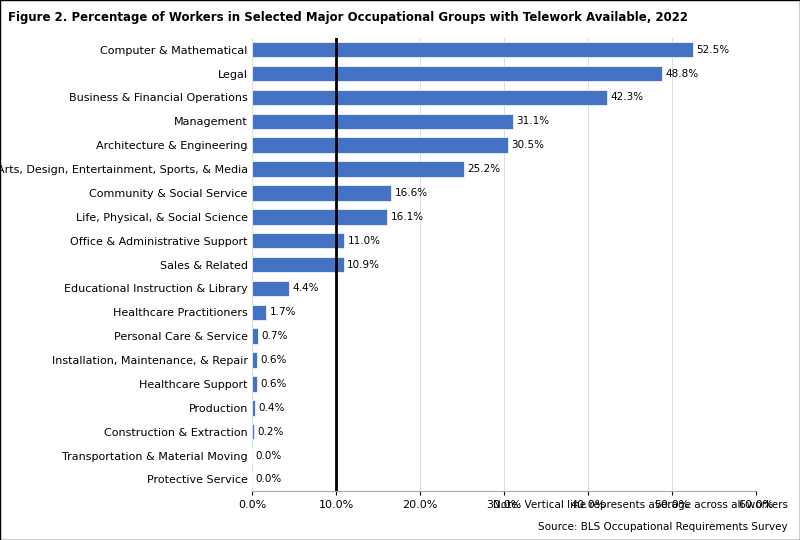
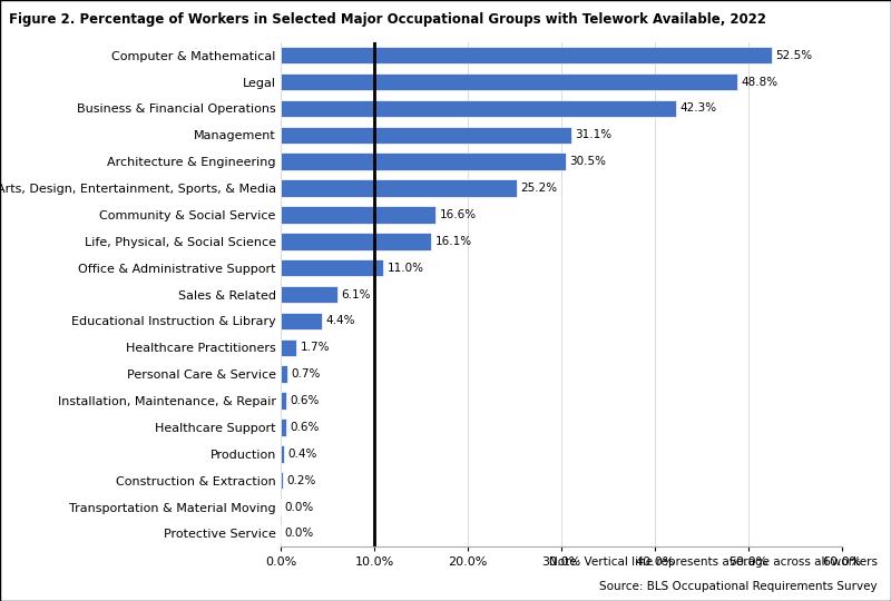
Sales & Related: 10.9% -> 6.1%
